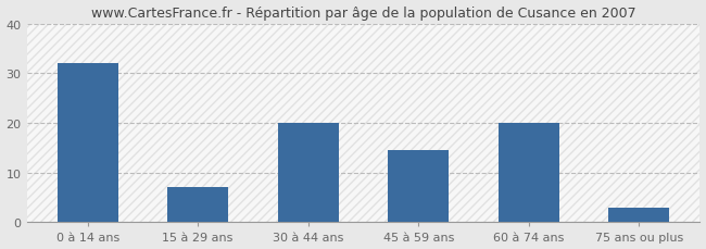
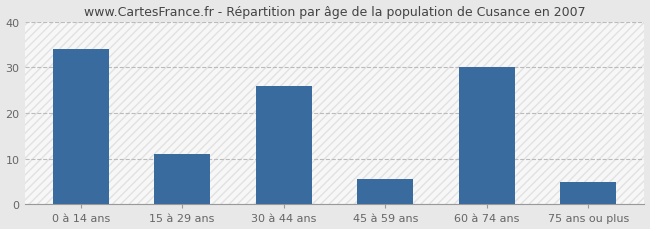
0 à 14 ans: 32.0 -> 34.0
15 à 29 ans: 7.0 -> 11.0
30 à 44 ans: 20.0 -> 26.0
45 à 59 ans: 14.5 -> 5.5
60 à 74 ans: 20.0 -> 30.0
75 ans ou plus: 3.0 -> 5.0
